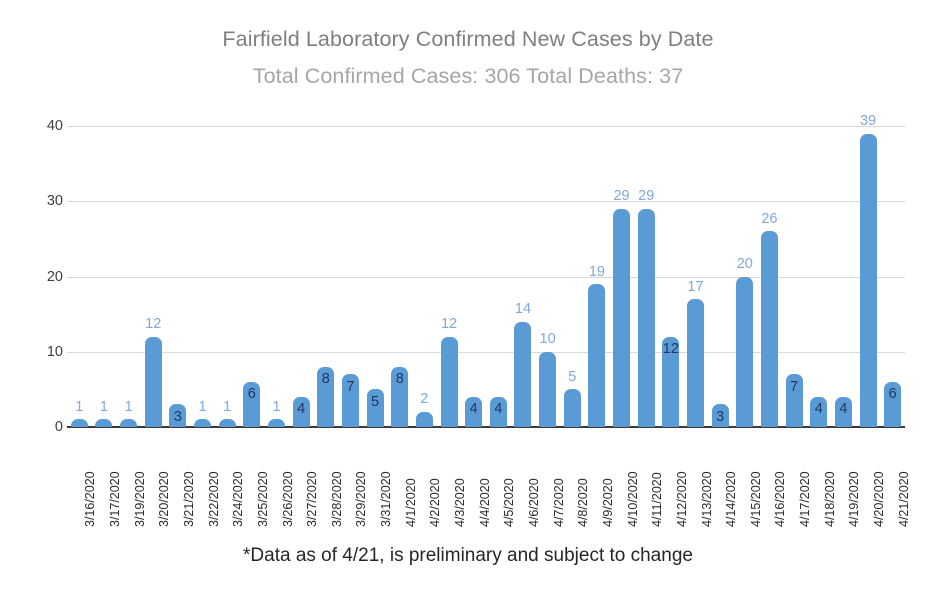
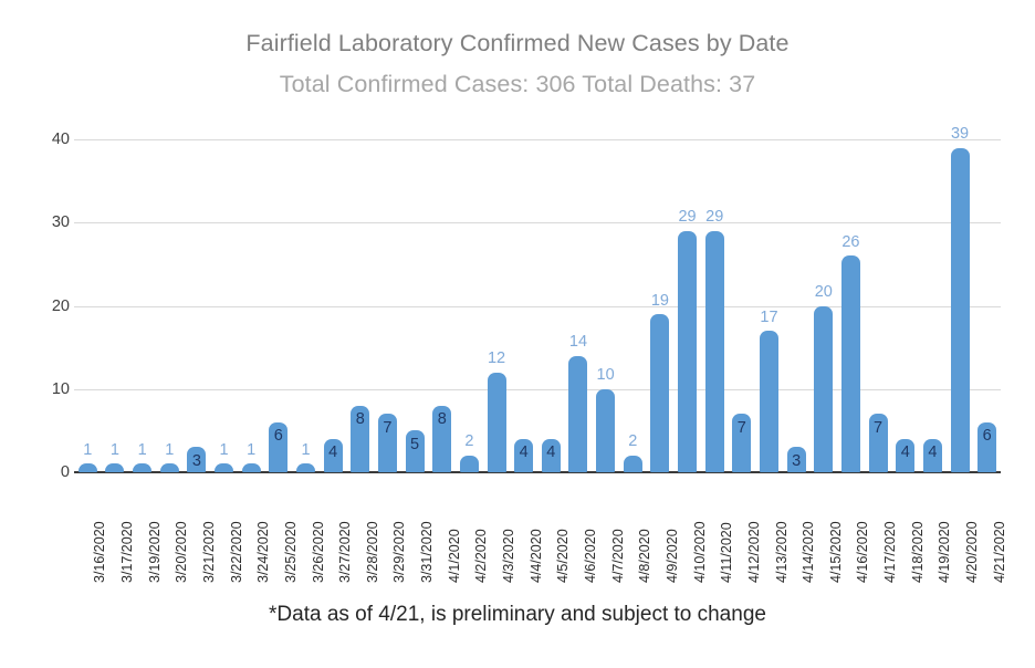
3/20/2020: 12 -> 1
4/8/2020: 5 -> 2
4/12/2020: 12 -> 7
